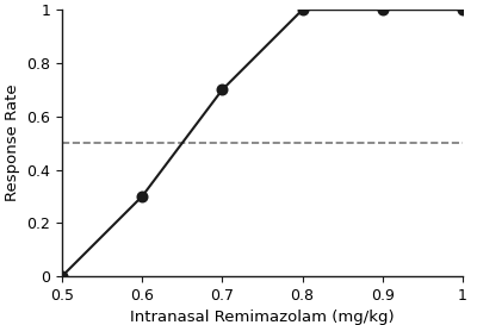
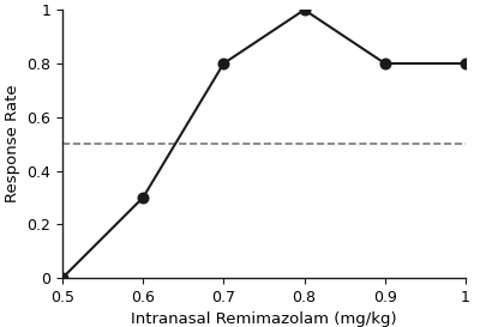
0.7: 0.7 -> 0.8
0.9: 1.0 -> 0.8
1: 1.0 -> 0.8
